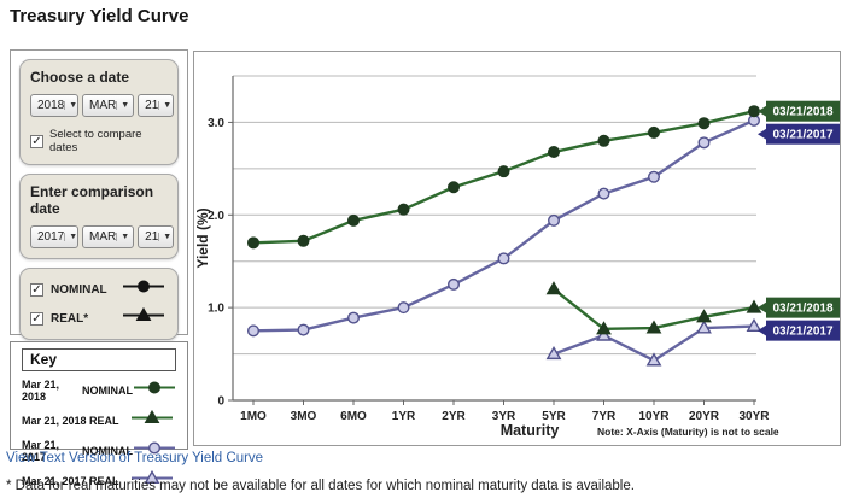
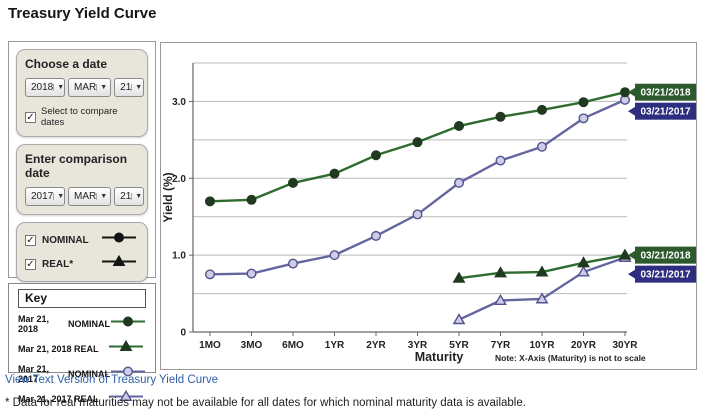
Mar 21, 2018 REAL/5YR: 1.2 -> 0.7
Mar 21, 2017 REAL/5YR: 0.5 -> 0.2
Mar 21, 2017 REAL/7YR: 0.7 -> 0.4
Mar 21, 2017 REAL/30YR: 0.8 -> 1.0
